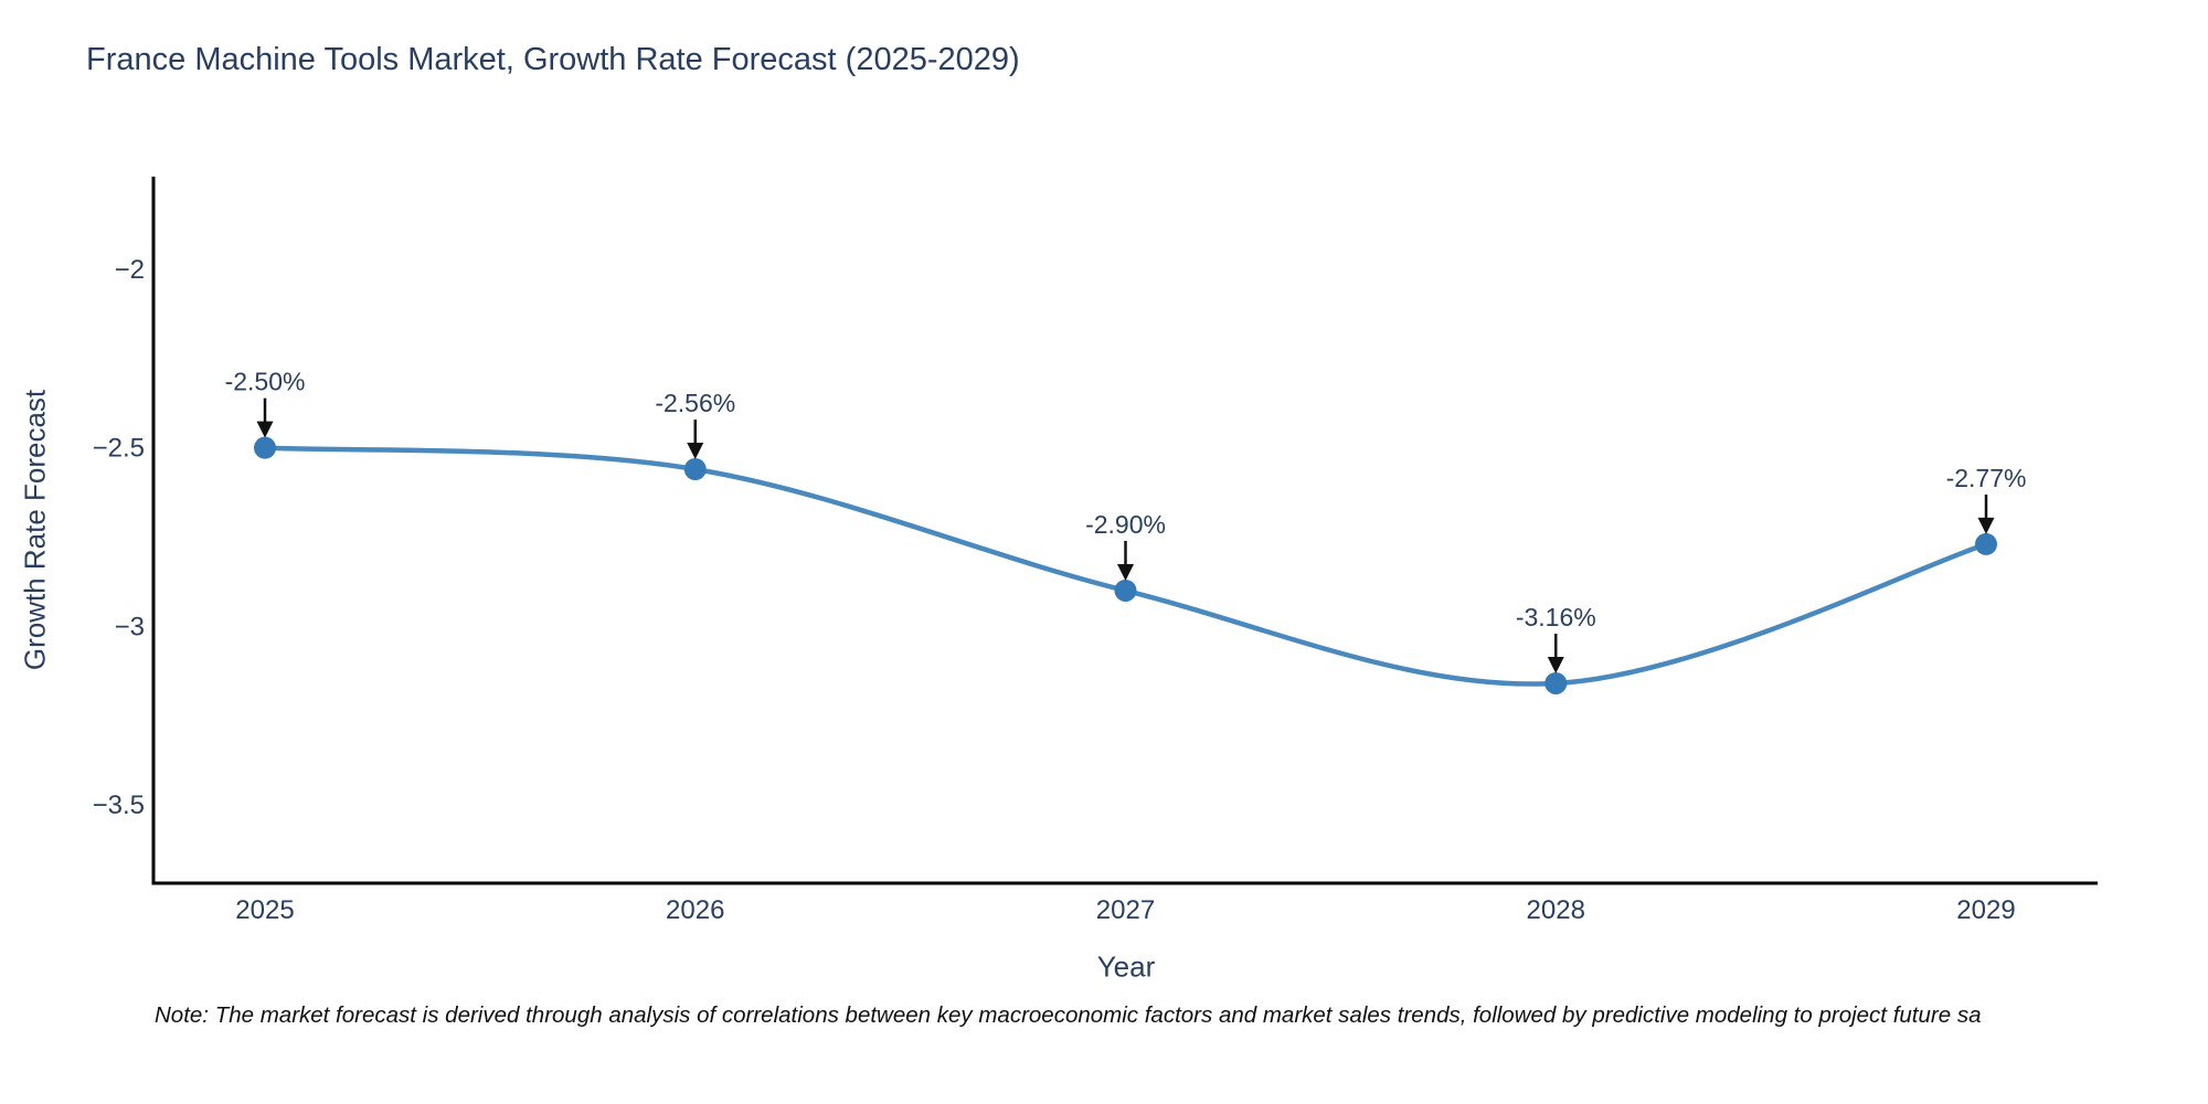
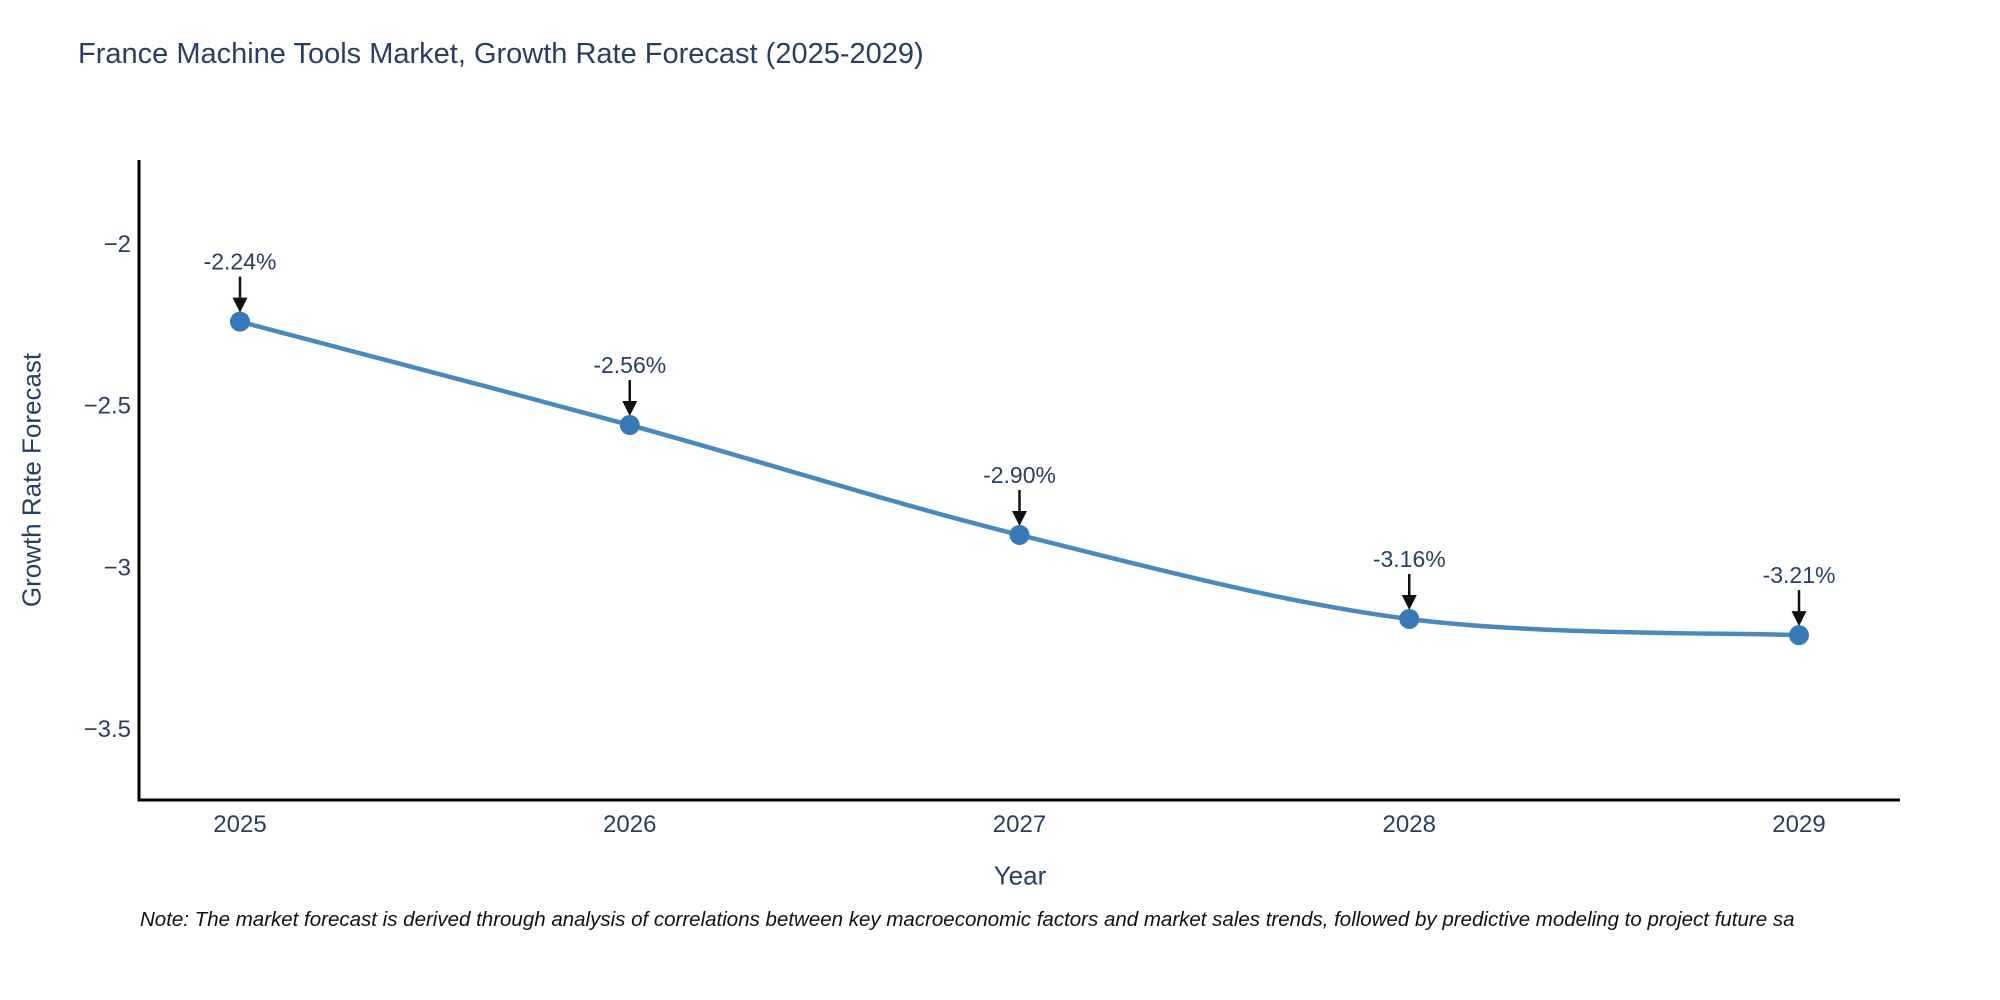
2025: -2.50% -> -2.24%
2029: -2.77% -> -3.21%
